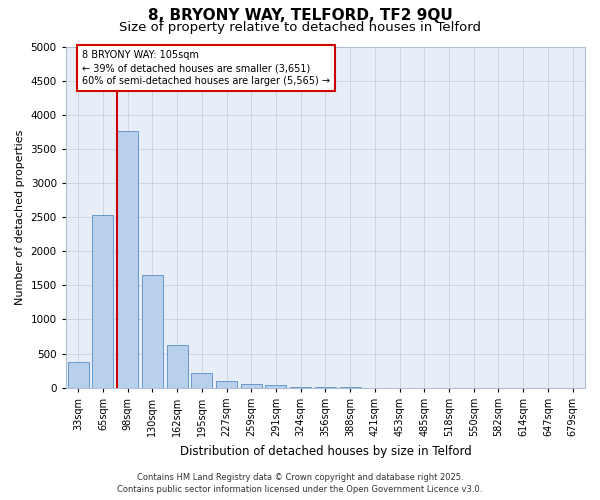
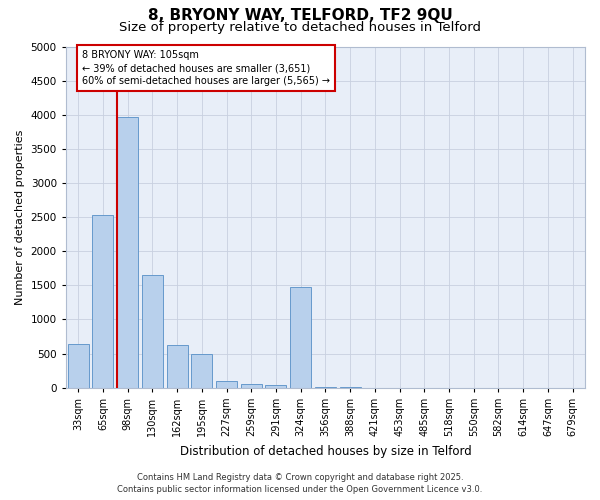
33sqm: 380 -> 640
98sqm: 3760 -> 3960
195sqm: 220 -> 500
324sqm: 10 -> 1480
